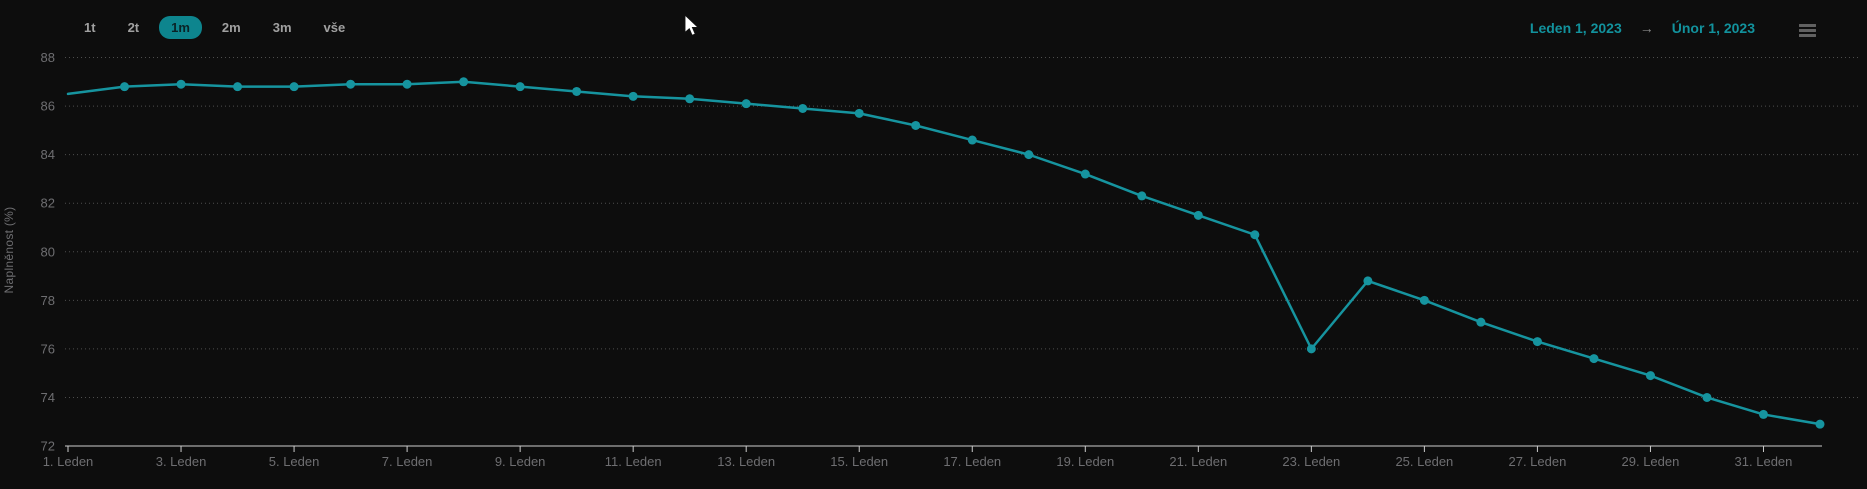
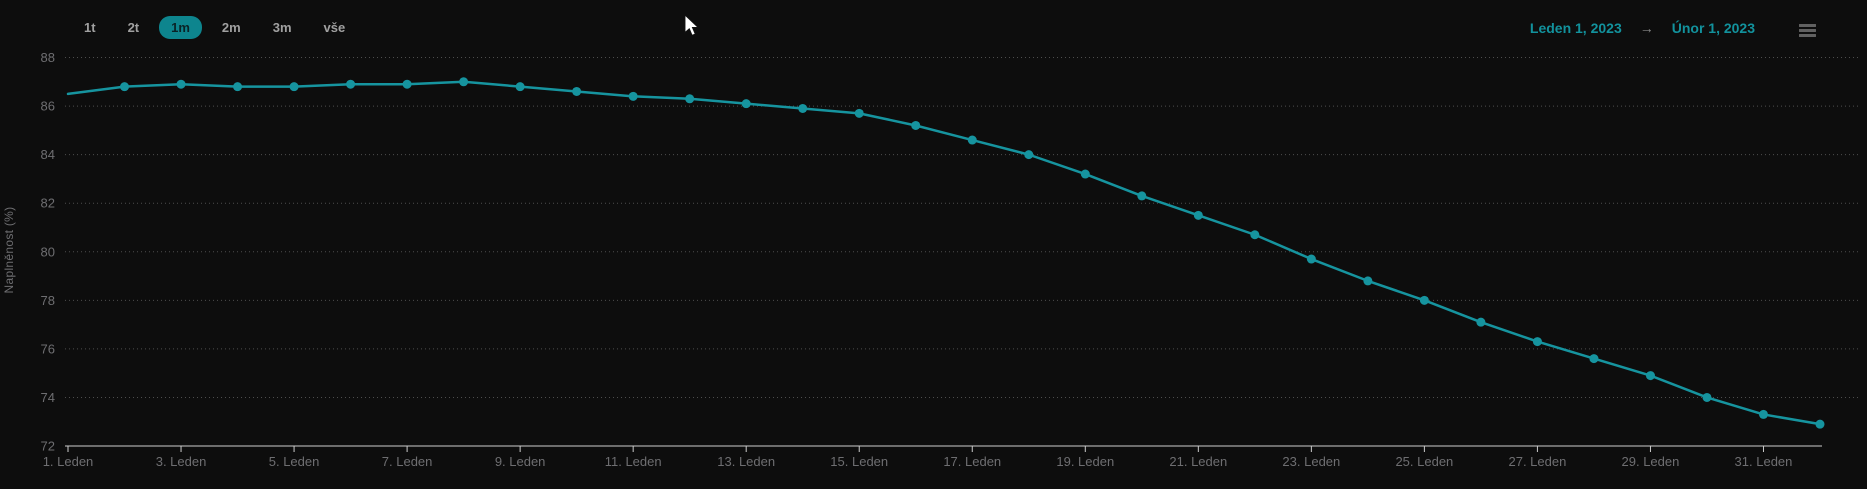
23. Leden: 76.0 -> 79.7
